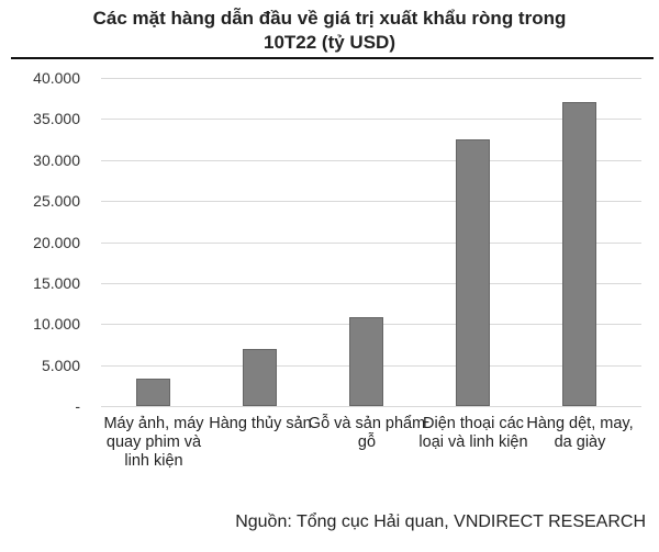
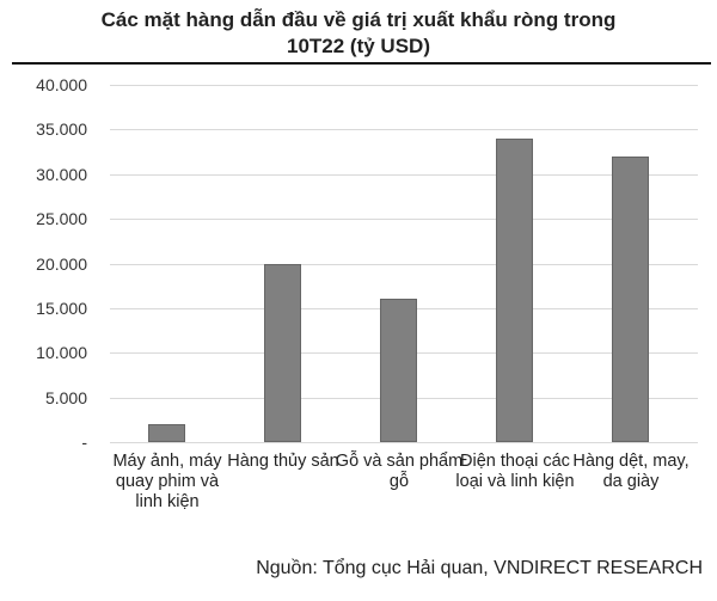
Máy ảnh, máy quay phim và linh kiện: 3000 -> 2000
Hàng thủy sản: 7000 -> 20000
Gỗ và sản phẩm gỗ: 11000 -> 16000
Điện thoại các loại và linh kiện: 32000 -> 34000
Hàng dệt, may, da giày: 37000 -> 32000
